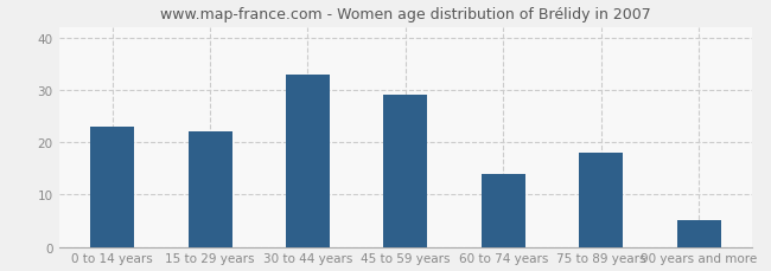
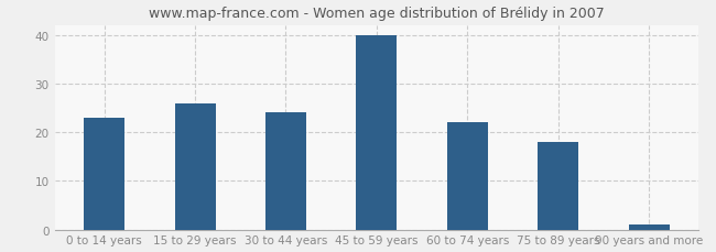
15 to 29 years: 22 -> 26
30 to 44 years: 33 -> 24
45 to 59 years: 29 -> 40
60 to 74 years: 14 -> 22
90 years and more: 5 -> 1
